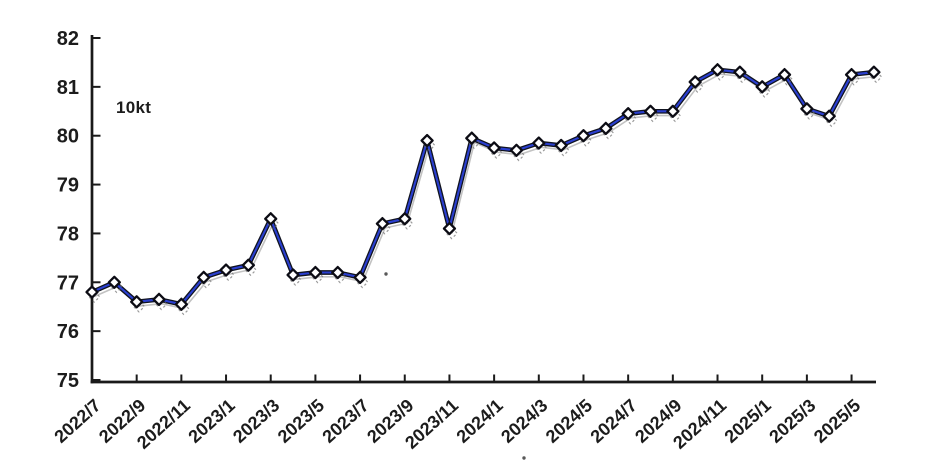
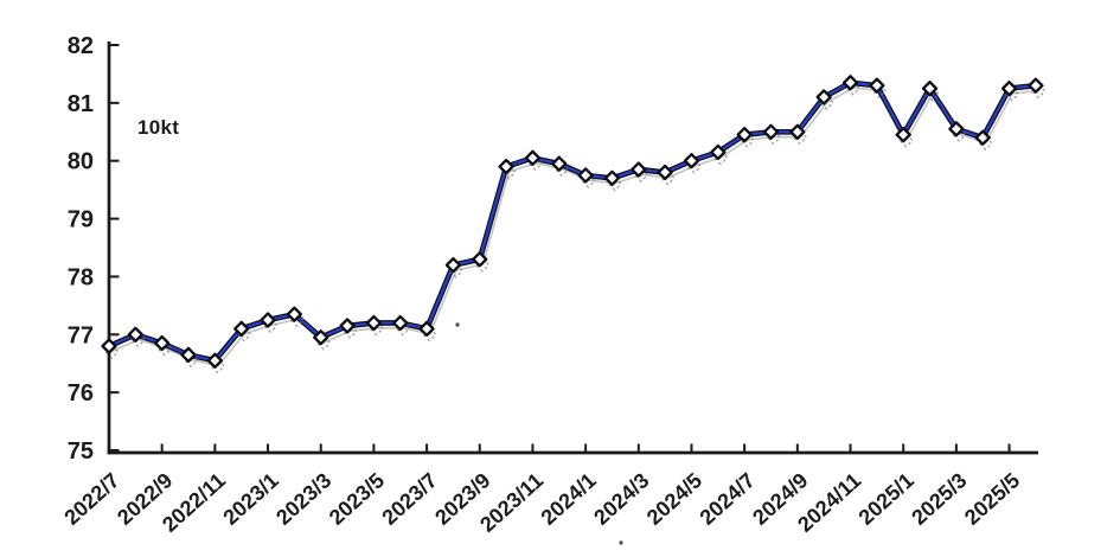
2022/9: 76.6 -> 76.8
2023/3: 78.3 -> 77.0
2023/11: 78.1 -> 80.0
2025/1: 81.0 -> 80.5
